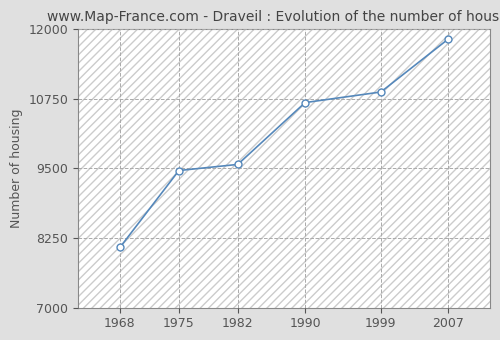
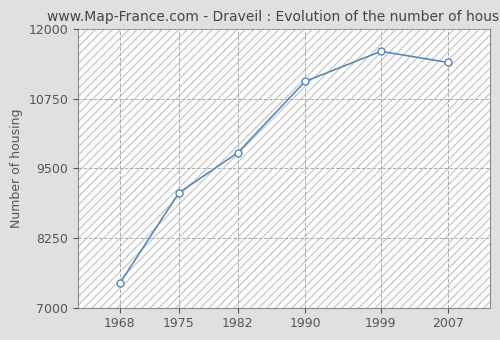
1968: 8080 -> 7440
1975: 9460 -> 9060
1982: 9570 -> 9780
1990: 10680 -> 11060
1999: 10870 -> 11600
2007: 11820 -> 11400
